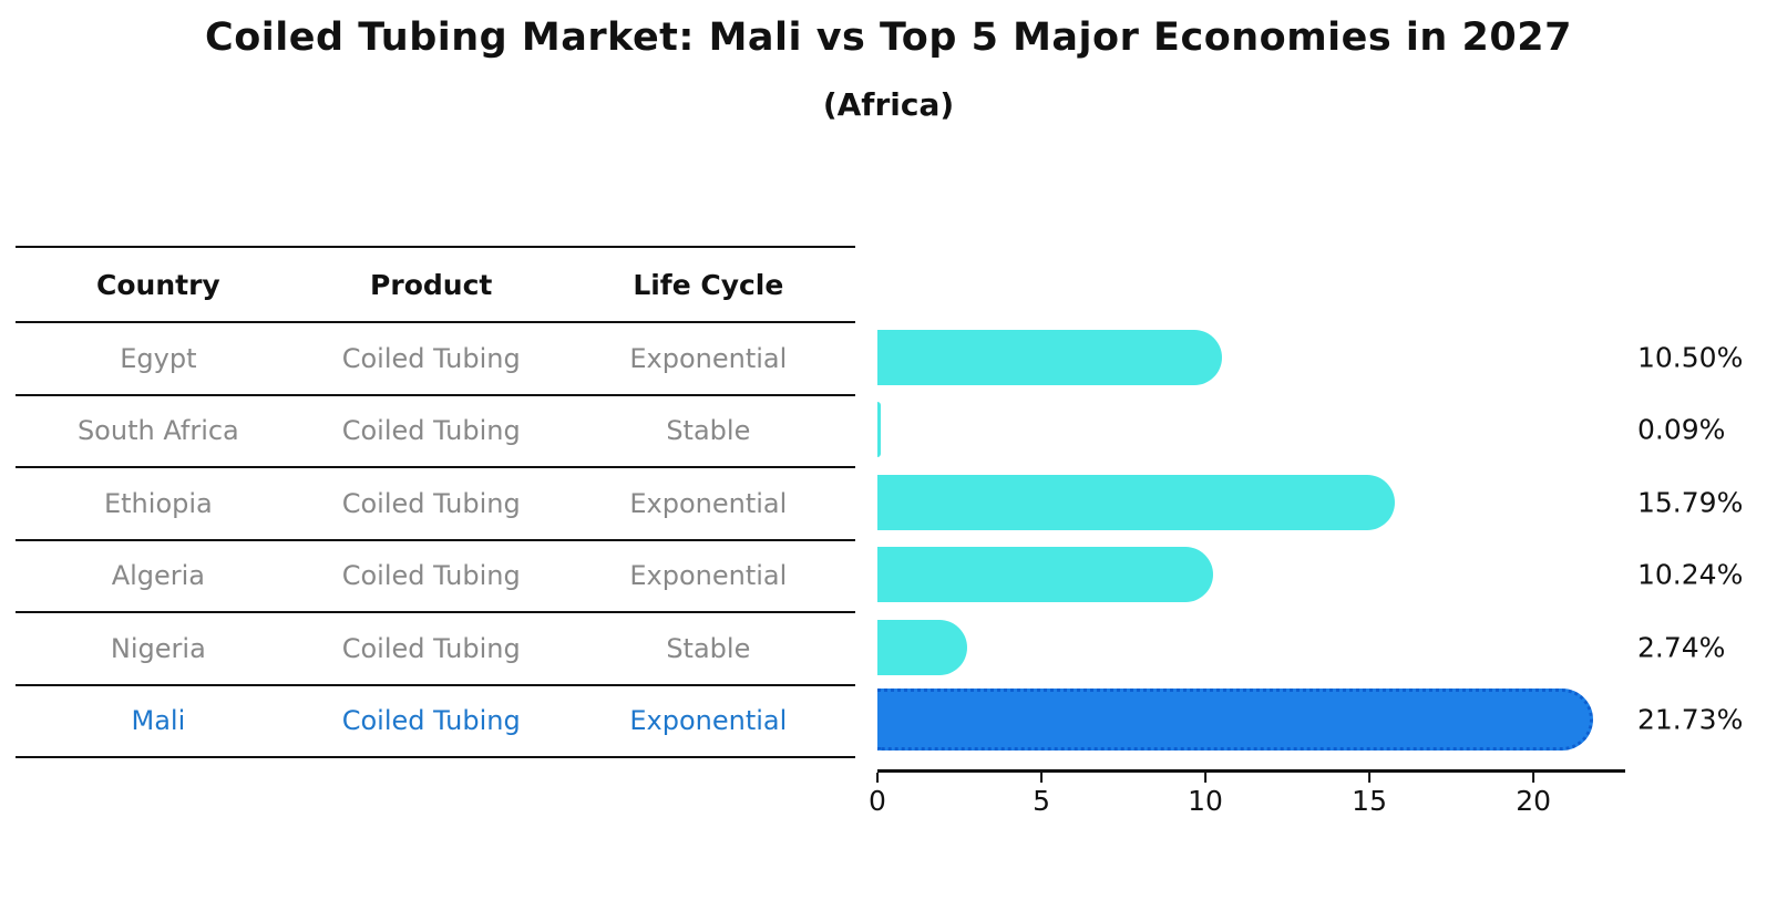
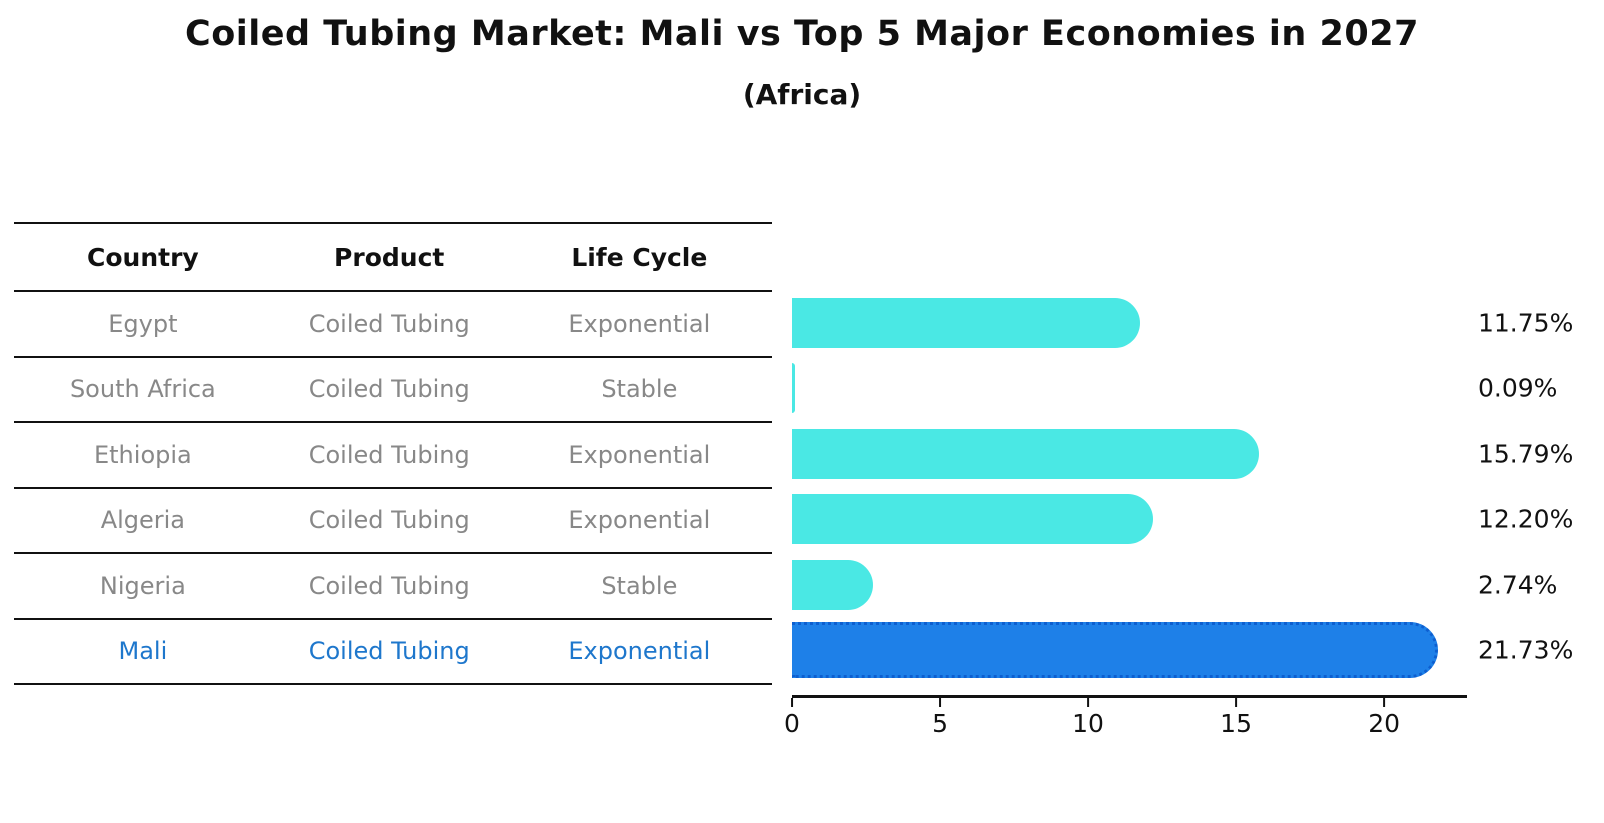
Egypt: 10.50% -> 11.75%
Algeria: 10.24% -> 12.20%
